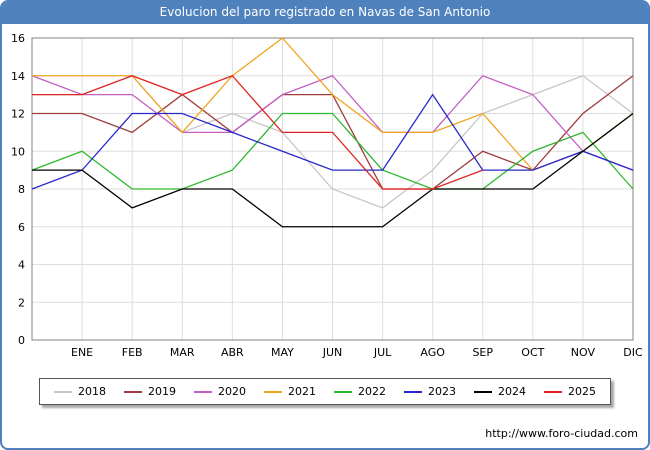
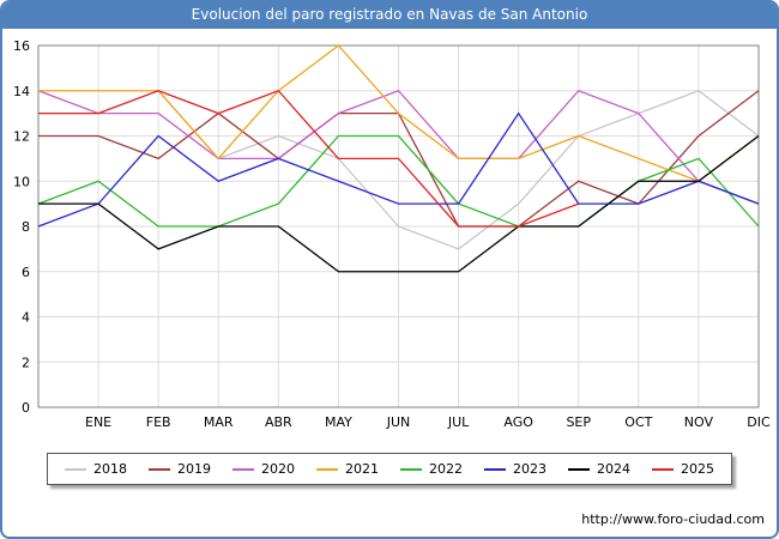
2023/MAR: 12 -> 10
2021/OCT: 9 -> 11
2024/OCT: 8 -> 10
